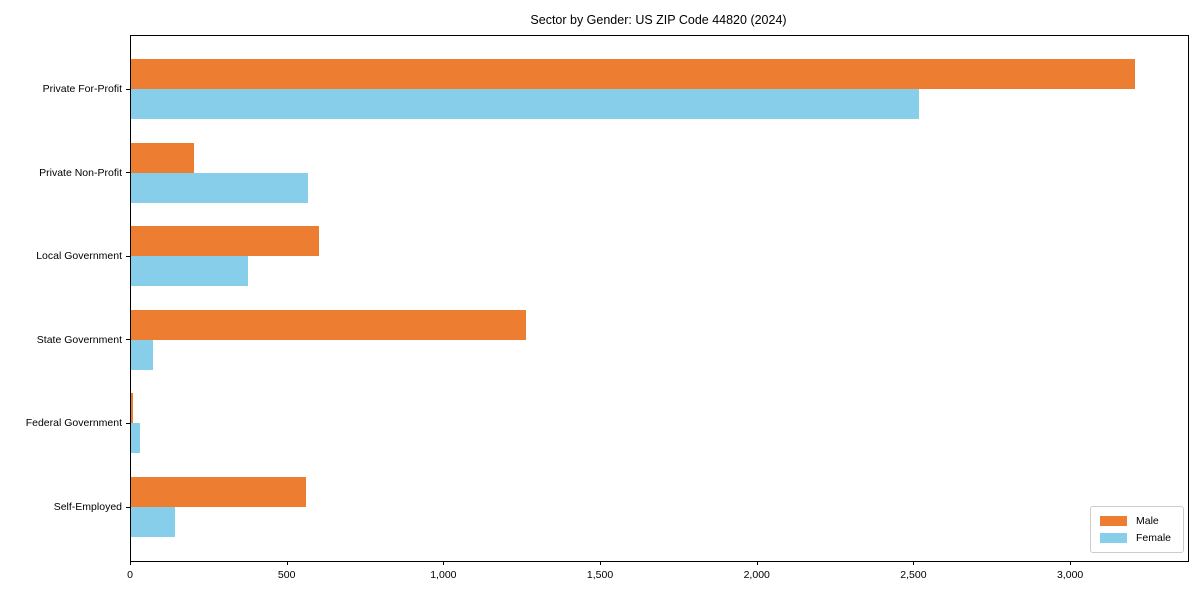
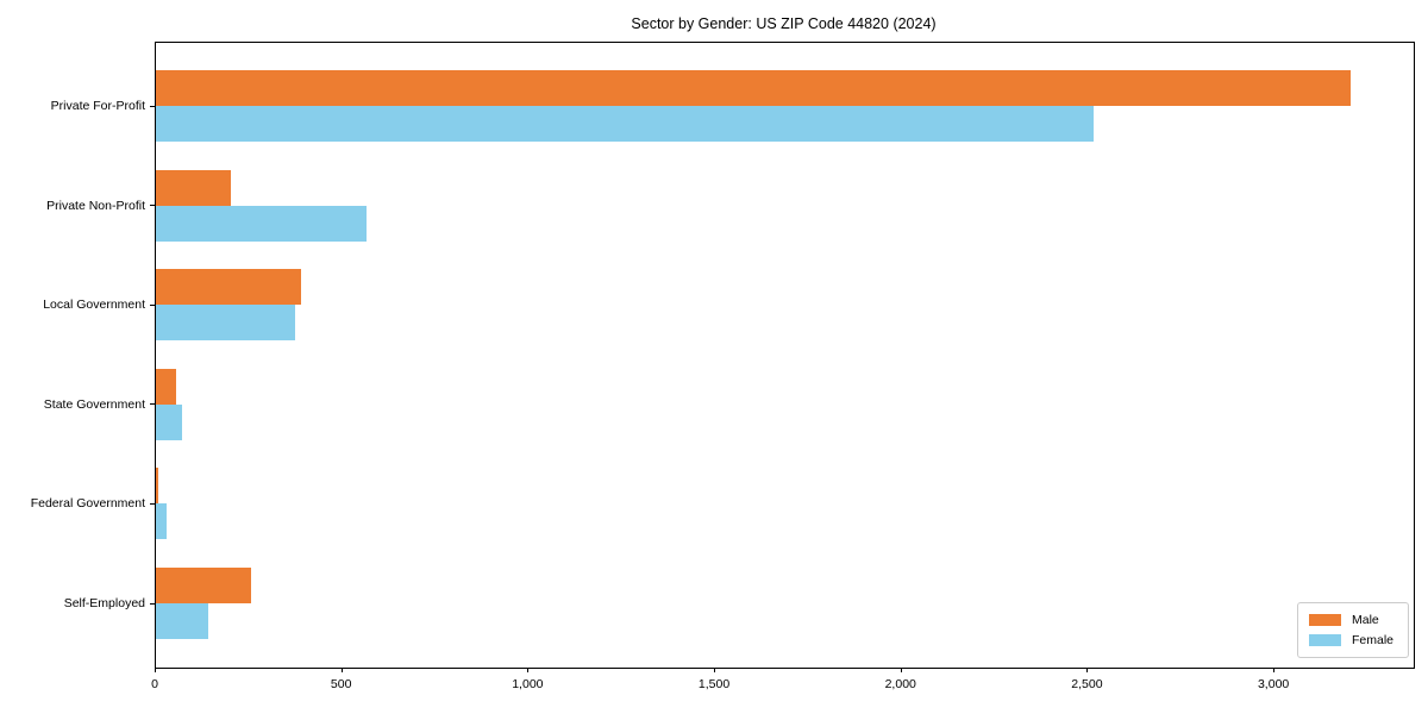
Male/Local Government: 600 -> 390
Male/State Government: 1260 -> 60
Male/Self-Employed: 560 -> 260
